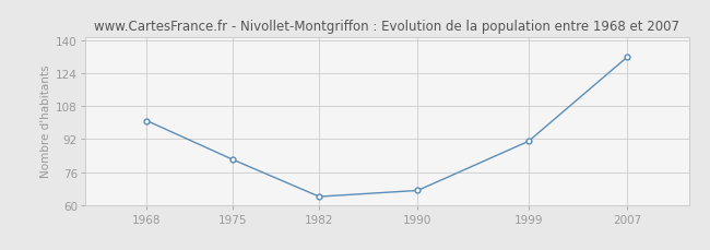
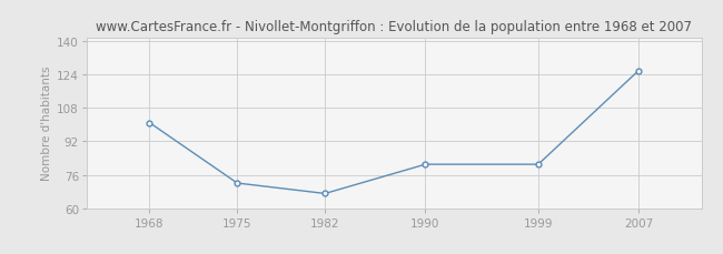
1975: 82 -> 72
1982: 64 -> 67
1990: 67 -> 81
1999: 91 -> 81
2007: 132 -> 126
